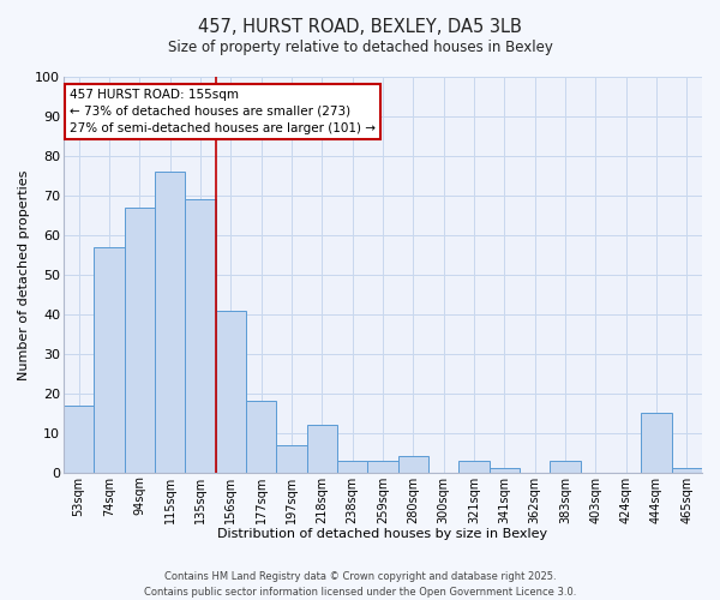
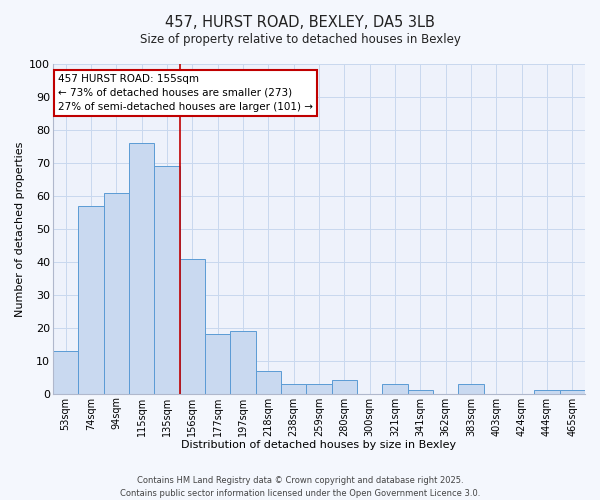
53sqm: 17 -> 13
94sqm: 67 -> 61
197sqm: 7 -> 19
218sqm: 12 -> 7
444sqm: 15 -> 1
